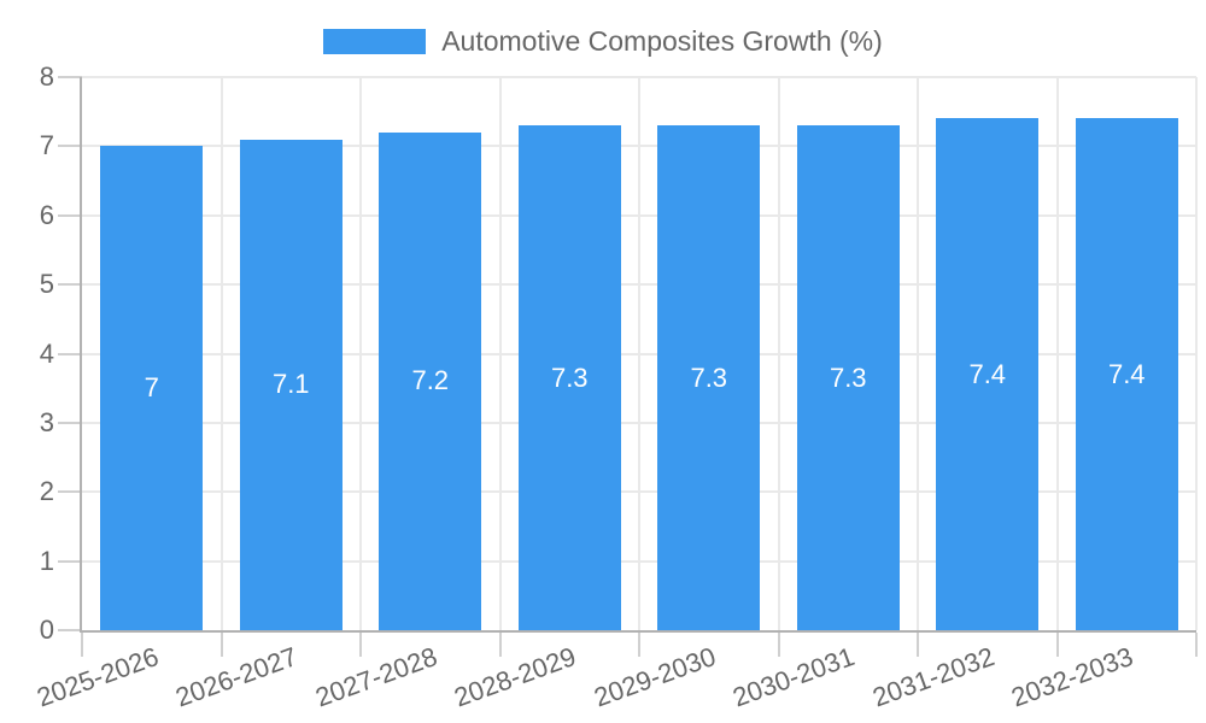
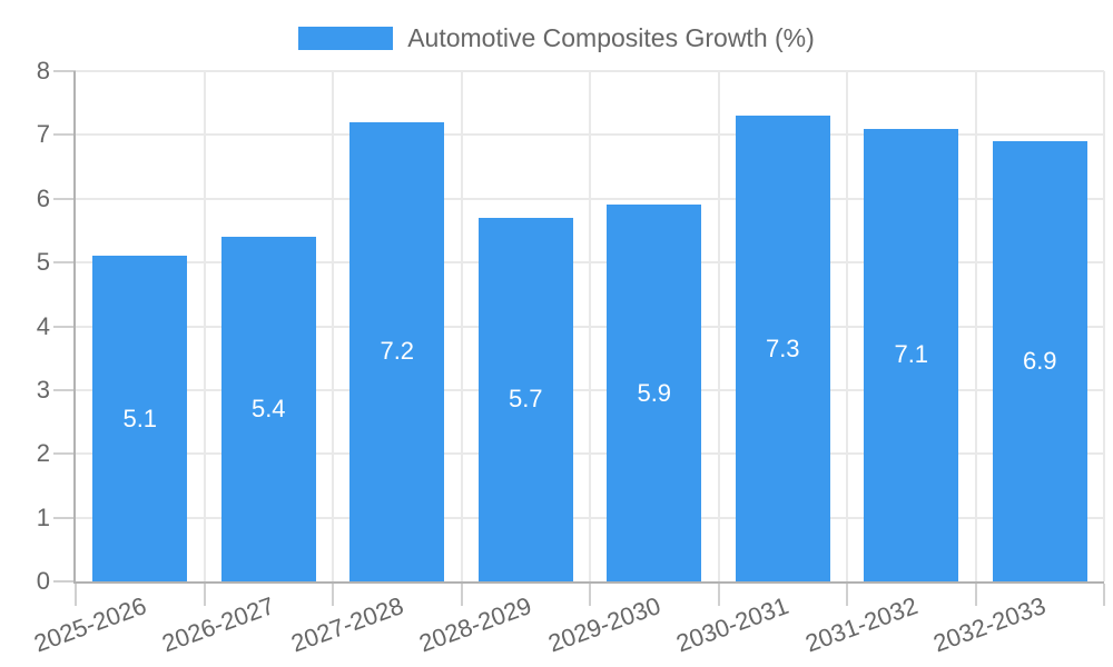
2025-2026: 7 -> 5.1
2026-2027: 7.1 -> 5.4
2028-2029: 7.3 -> 5.7
2029-2030: 7.3 -> 5.9
2031-2032: 7.4 -> 7.1
2032-2033: 7.4 -> 6.9
